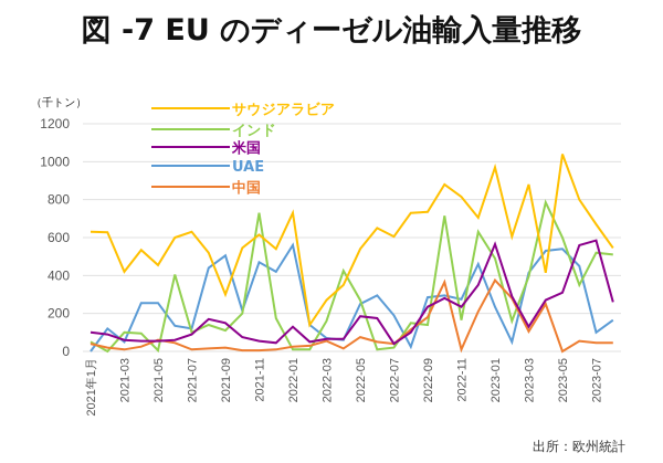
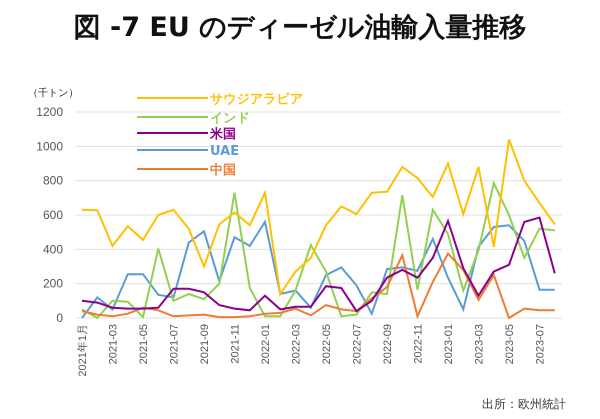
米国/2021-07: 90 -> 170
UAE/2022-03: 70 -> 160
サウジアラビア/2023-01: 970 -> 900
UAE/2023-07: 100 -> 160
